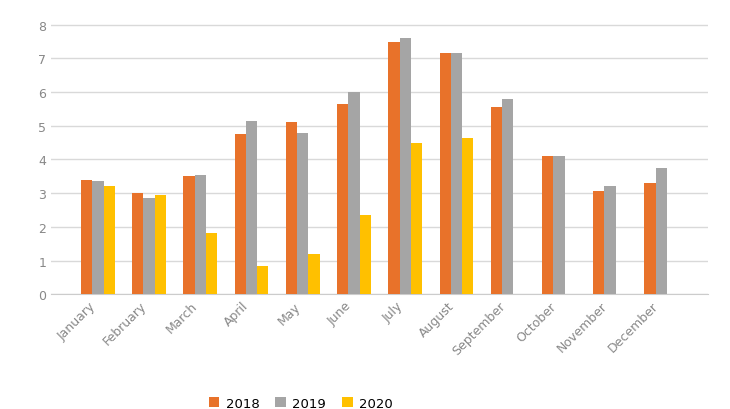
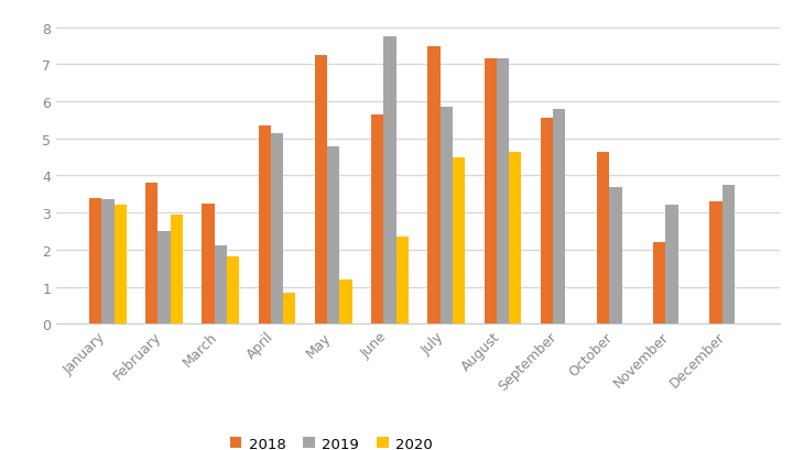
2018/February: 3.00 -> 3.80
2019/February: 2.85 -> 2.50
2018/March: 3.50 -> 3.25
2019/March: 3.55 -> 2.10
2018/April: 4.75 -> 5.35
2018/May: 5.10 -> 7.25
2019/June: 6.00 -> 7.75
2019/July: 7.60 -> 5.85
2018/October: 4.10 -> 4.65
2019/October: 4.10 -> 3.70
2018/November: 3.05 -> 2.20
